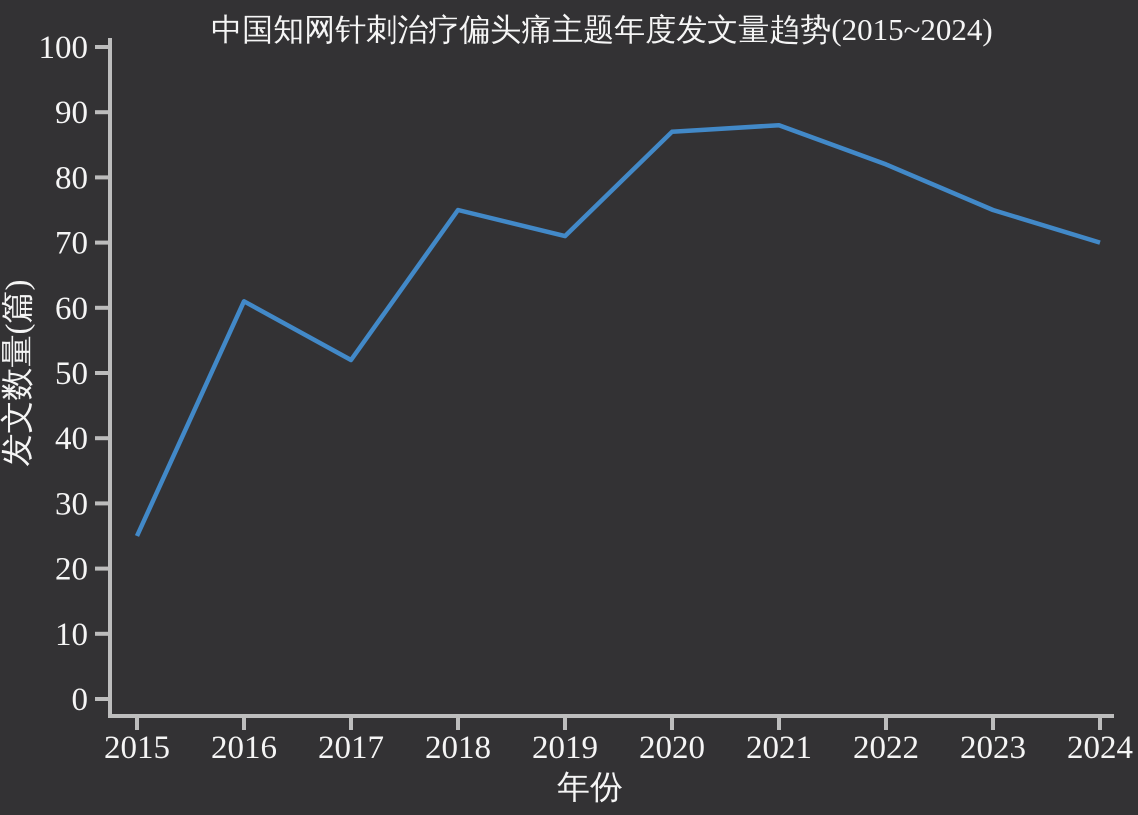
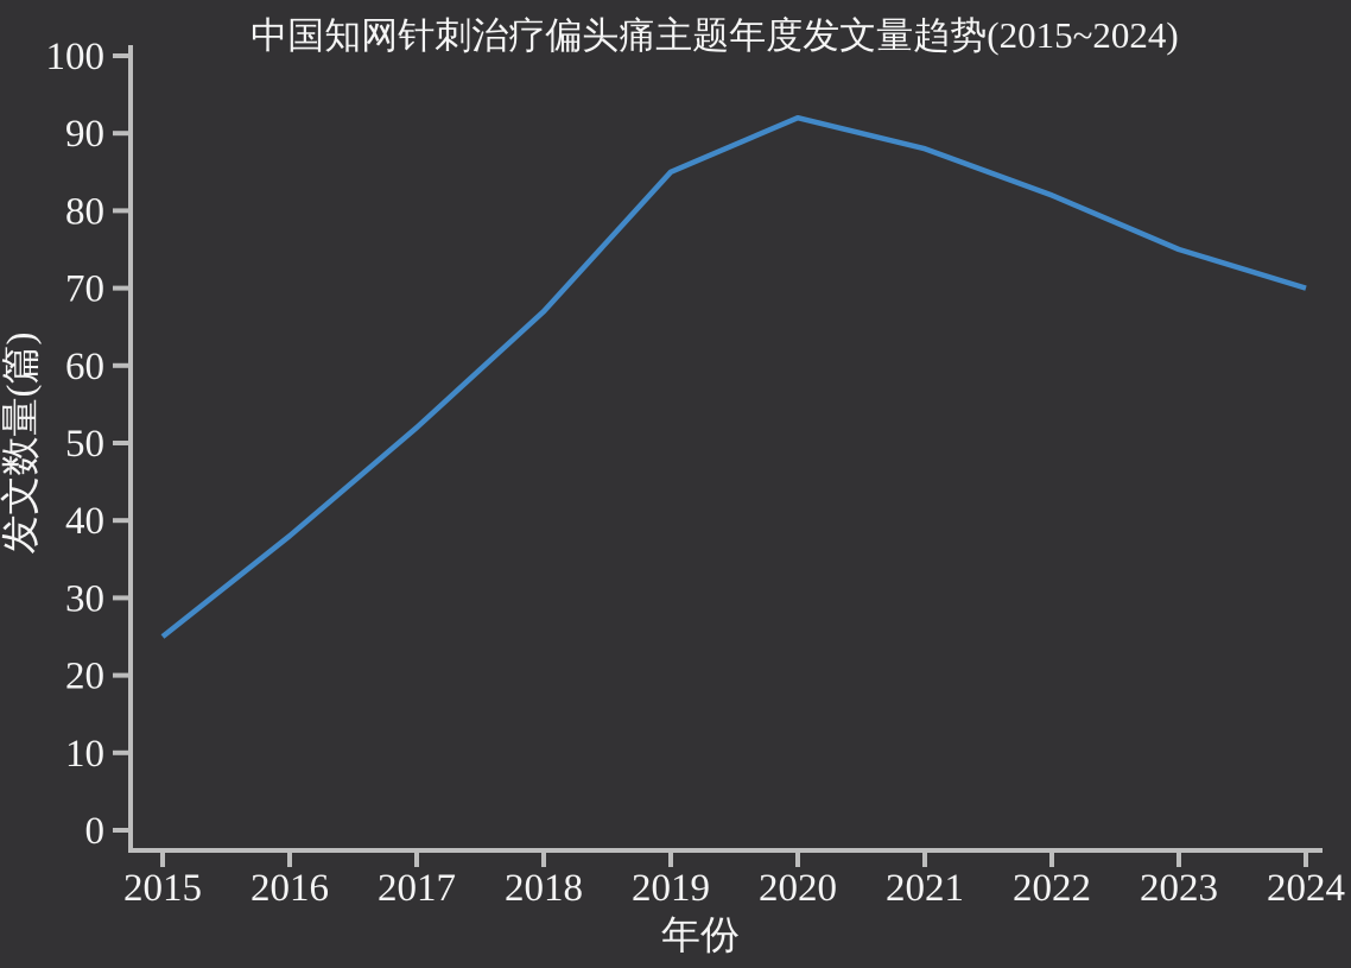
2016: 61 -> 38
2018: 75 -> 67
2019: 71 -> 85
2020: 87 -> 92
